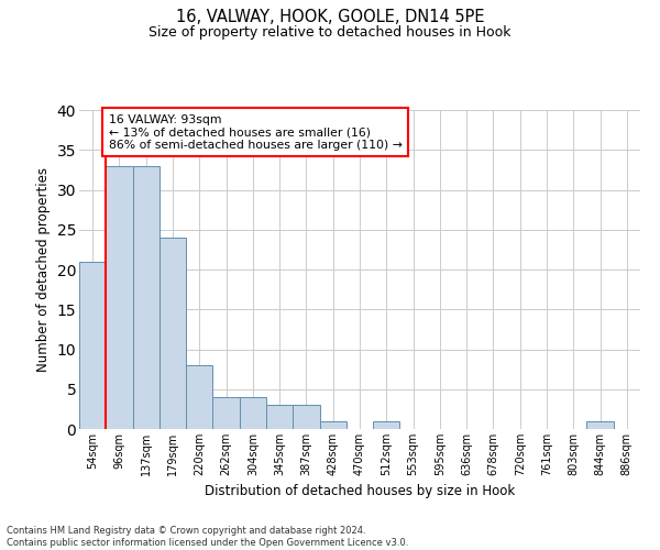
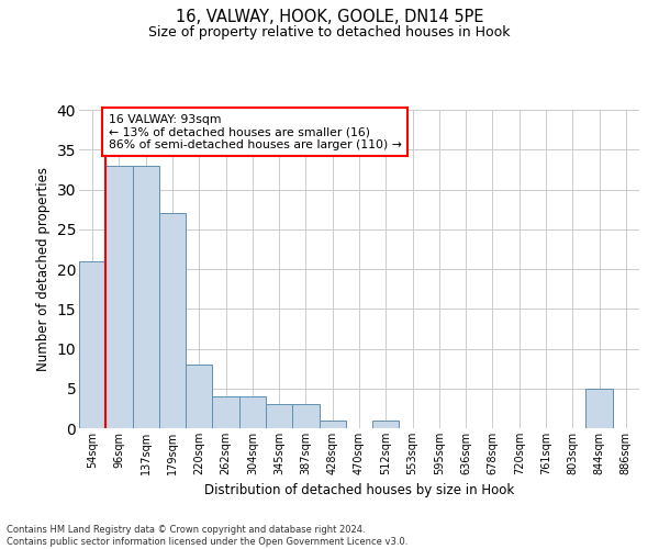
179sqm: 24 -> 27
844sqm: 1 -> 5
